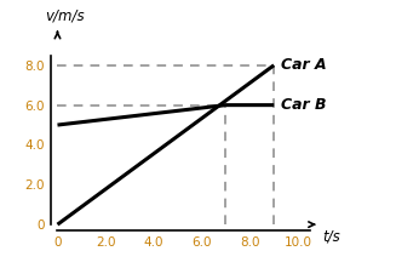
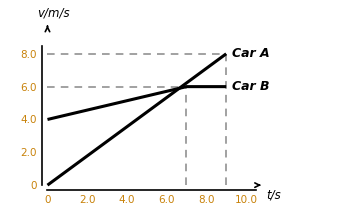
0: 5 -> 4
